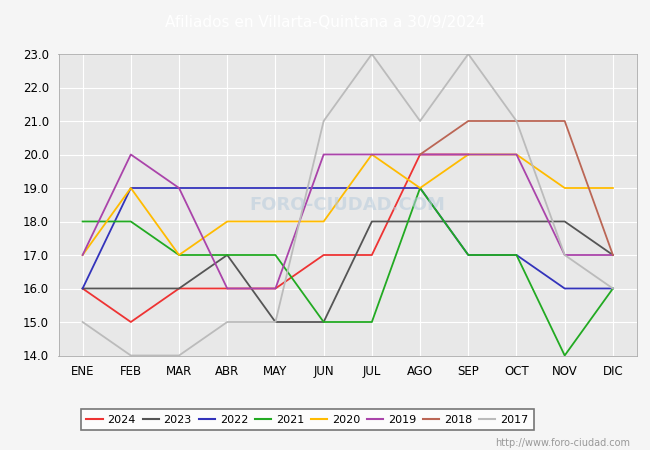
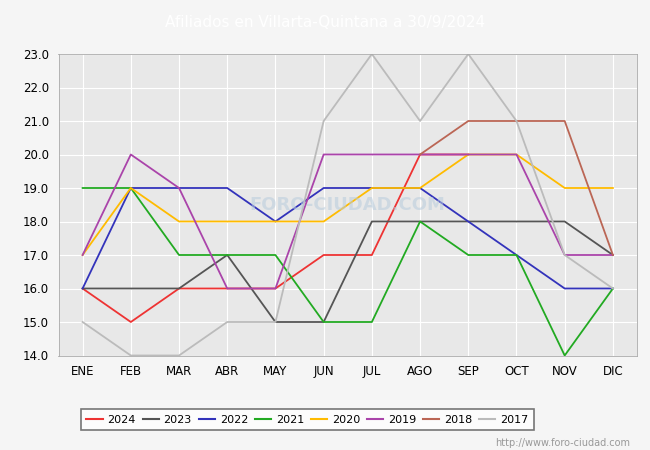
2021/ENE: 18 -> 19
2021/FEB: 18 -> 19
2020/MAR: 17 -> 18
2022/MAY: 19 -> 18
2020/JUL: 20 -> 19
2021/AGO: 19 -> 18
2022/SEP: 17 -> 18
